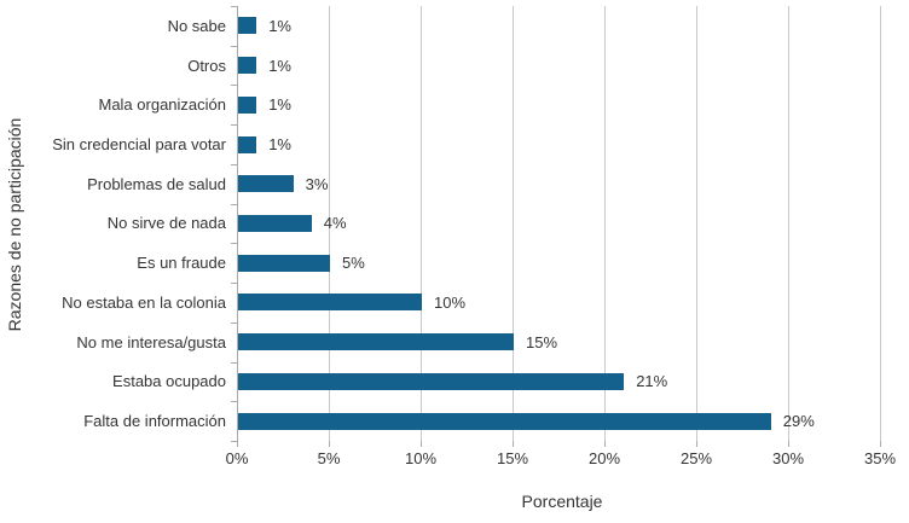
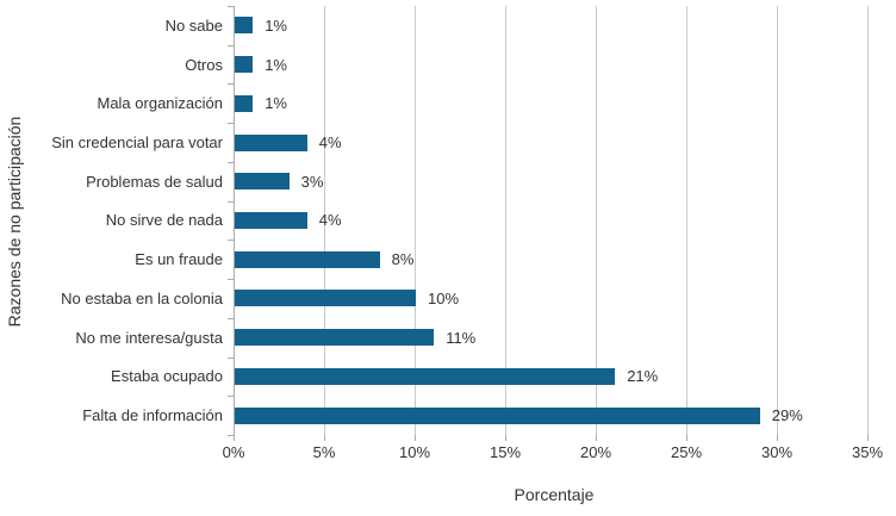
Sin credencial para votar: 1% -> 4%
Es un fraude: 5% -> 8%
No me interesa/gusta: 15% -> 11%
